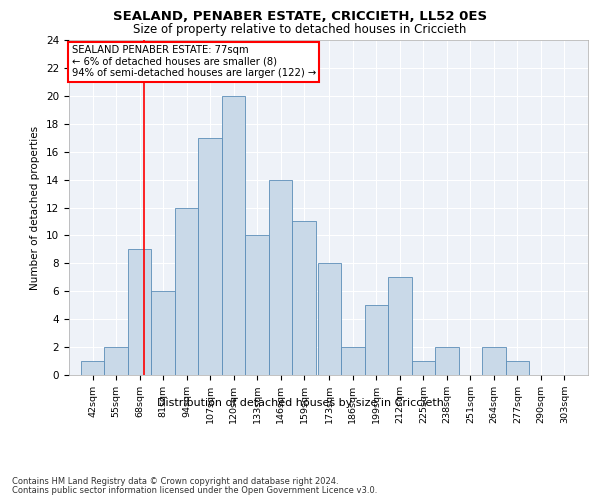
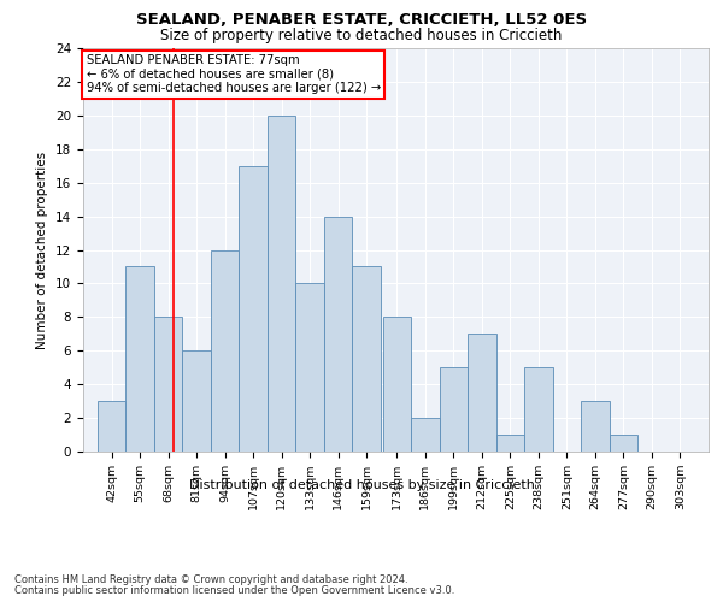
42sqm: 1 -> 3
55sqm: 2 -> 11
68sqm: 9 -> 8
238sqm: 2 -> 5
264sqm: 2 -> 3
